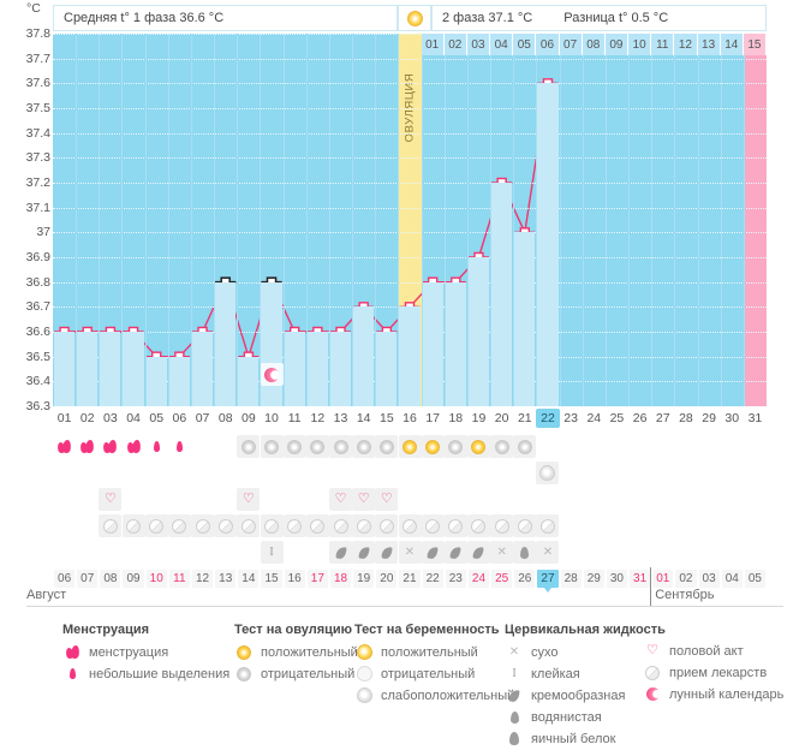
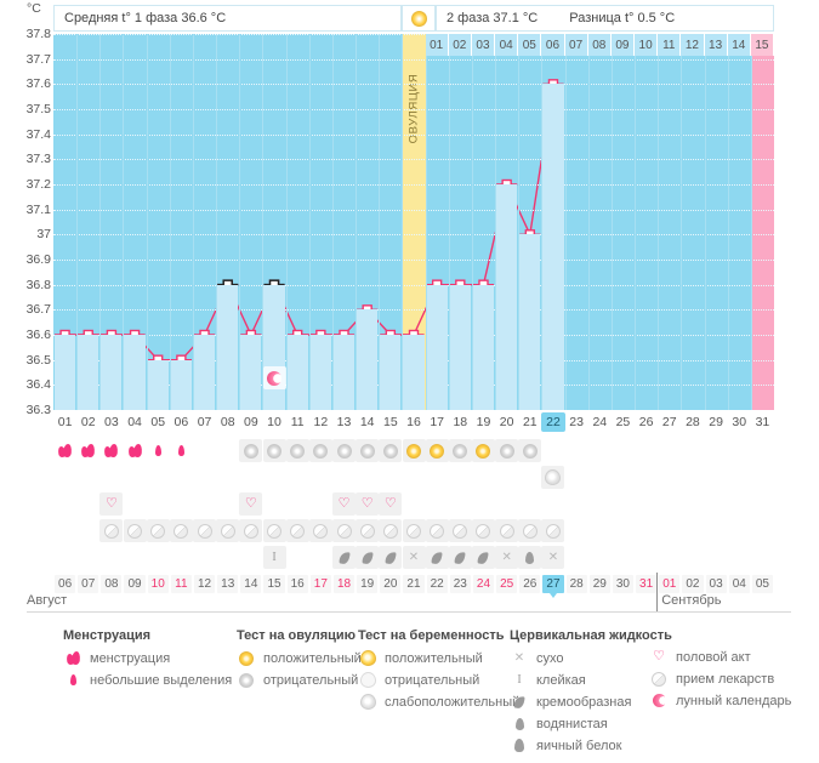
09: 36.5 -> 36.6
16: 36.7 -> 36.6
19: 36.9 -> 36.8
